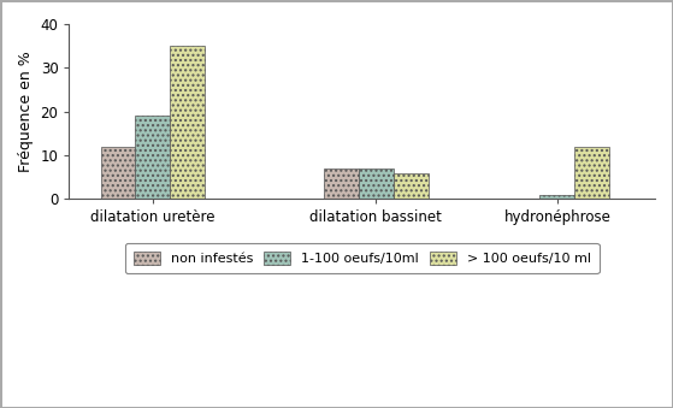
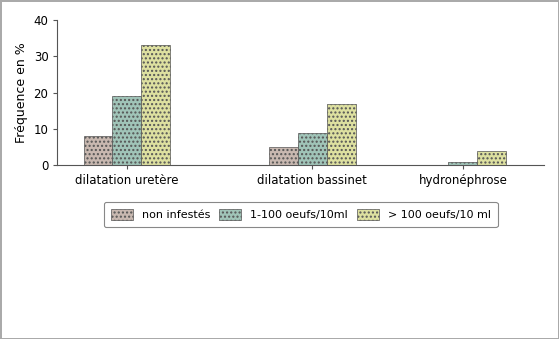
non infestés/dilatation uretère: 12 -> 8
> 100 oeufs/10 ml/dilatation uretère: 35 -> 33
non infestés/dilatation bassinet: 7 -> 5
1-100 oeufs/10ml/dilatation bassinet: 7 -> 9
> 100 oeufs/10 ml/dilatation bassinet: 6 -> 17
> 100 oeufs/10 ml/hydronéphrose: 12 -> 4
